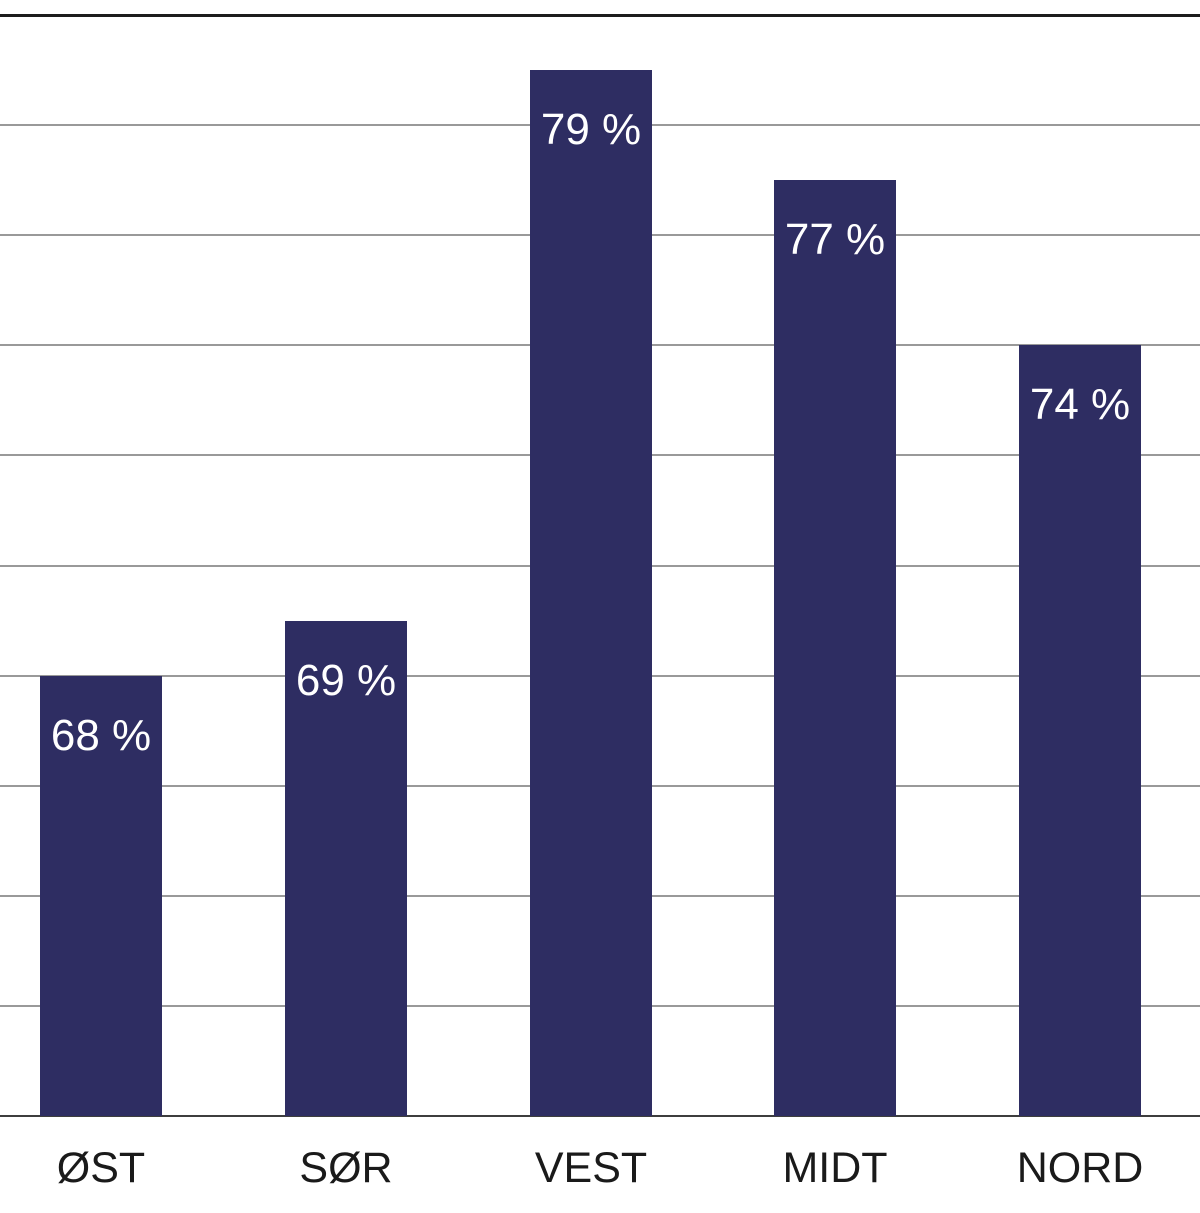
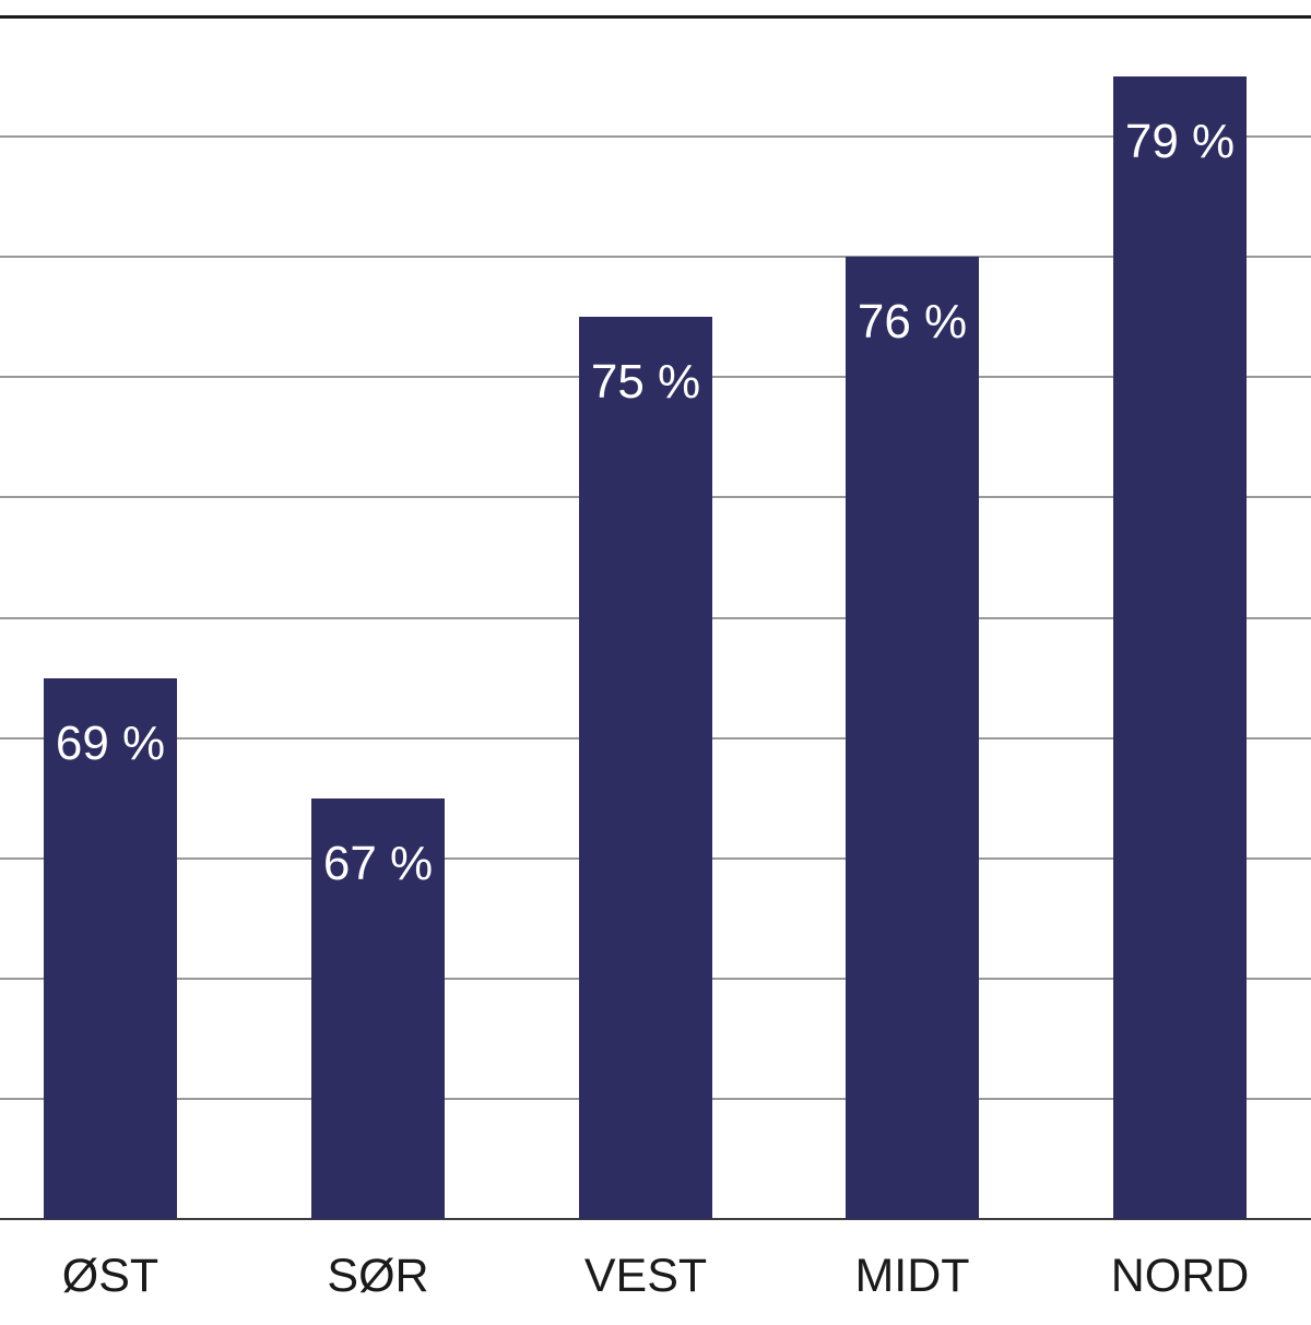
ØST: 68 -> 69
SØR: 69 -> 67
VEST: 79 -> 75
MIDT: 77 -> 76
NORD: 74 -> 79
